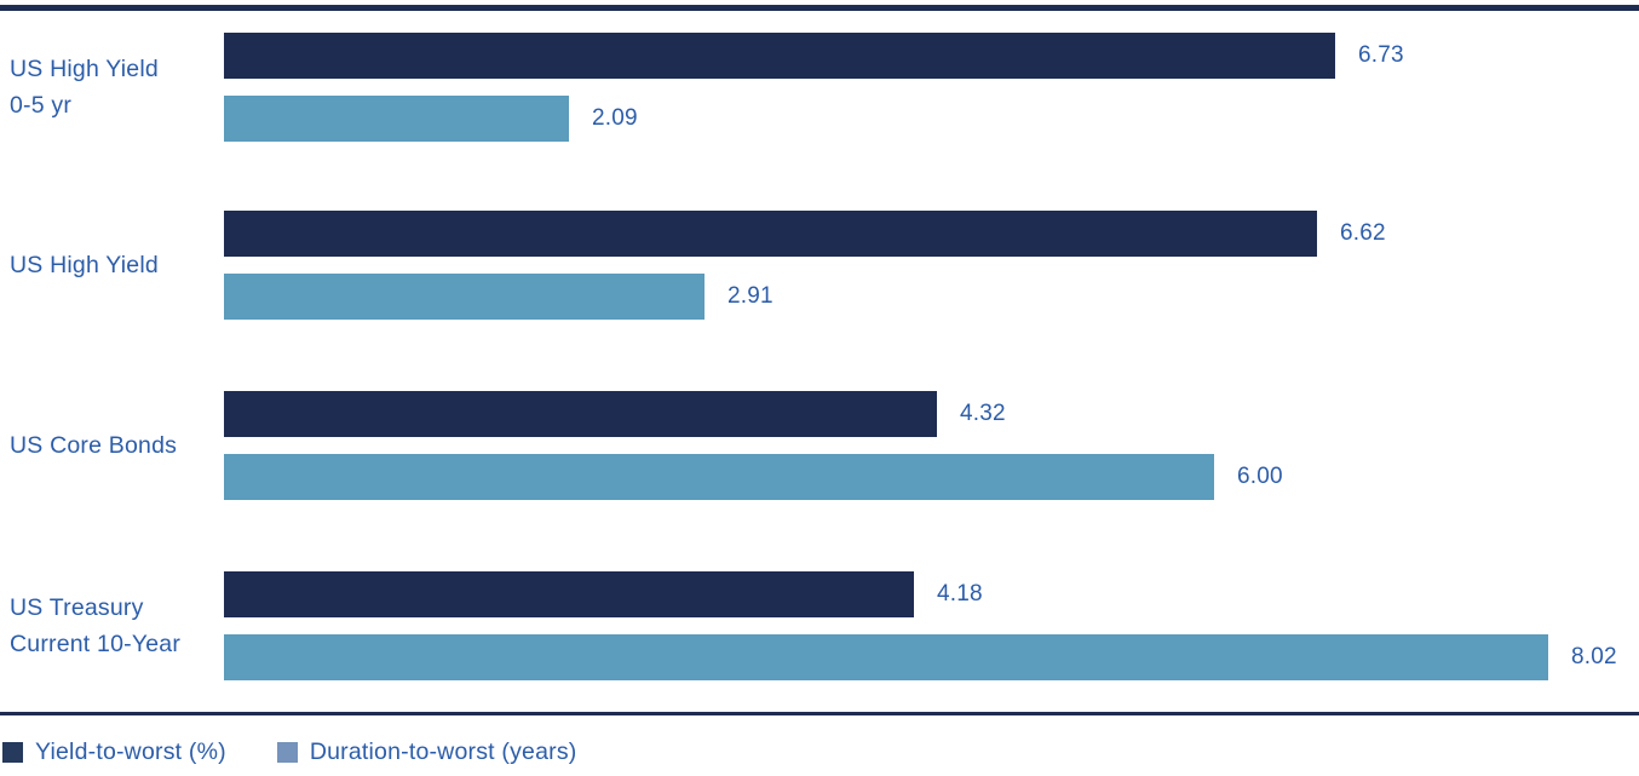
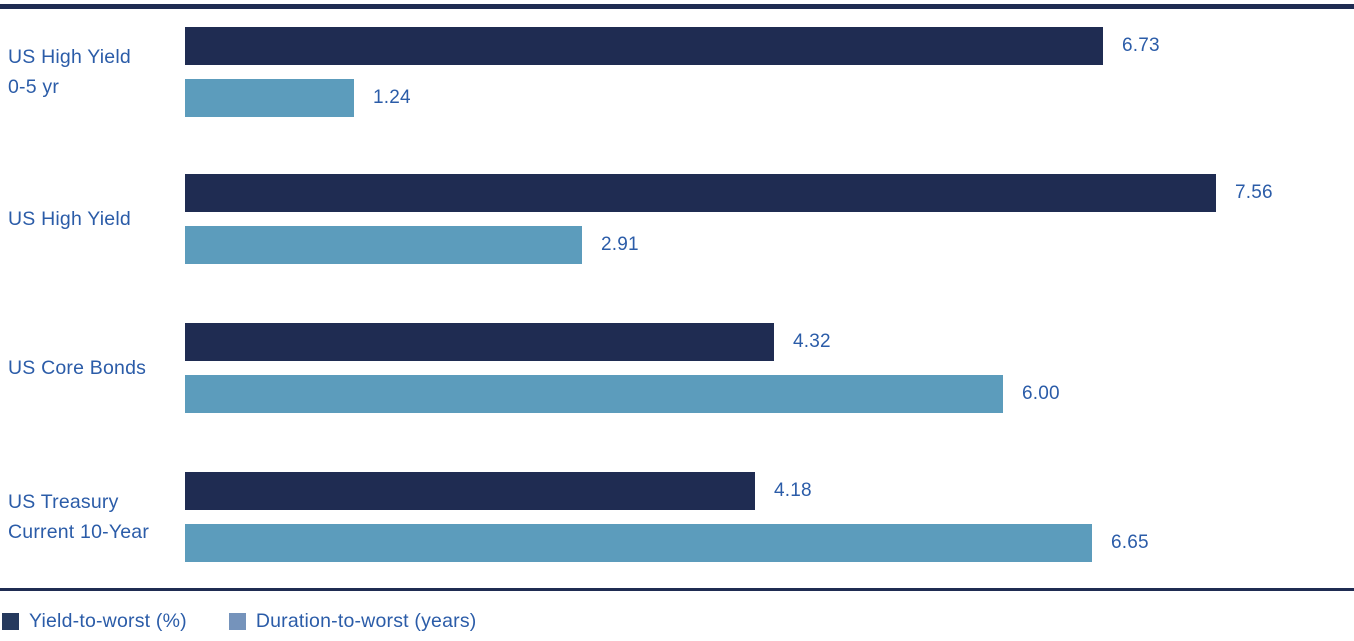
Duration-to-worst (years)/US High Yield 0-5 yr: 2.09 -> 1.24
Yield-to-worst (%)/US High Yield: 6.62 -> 7.56
Duration-to-worst (years)/US Treasury Current 10-Year: 8.02 -> 6.65
